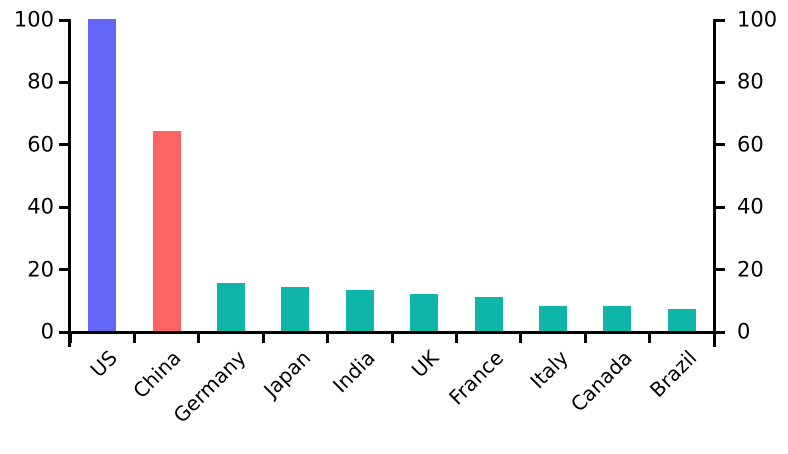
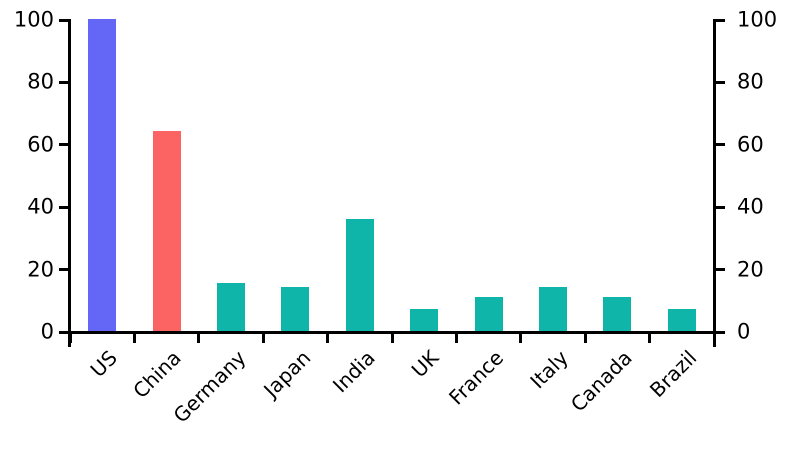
India: 13 -> 36
UK: 12 -> 7
Italy: 8 -> 14
Canada: 8 -> 11
